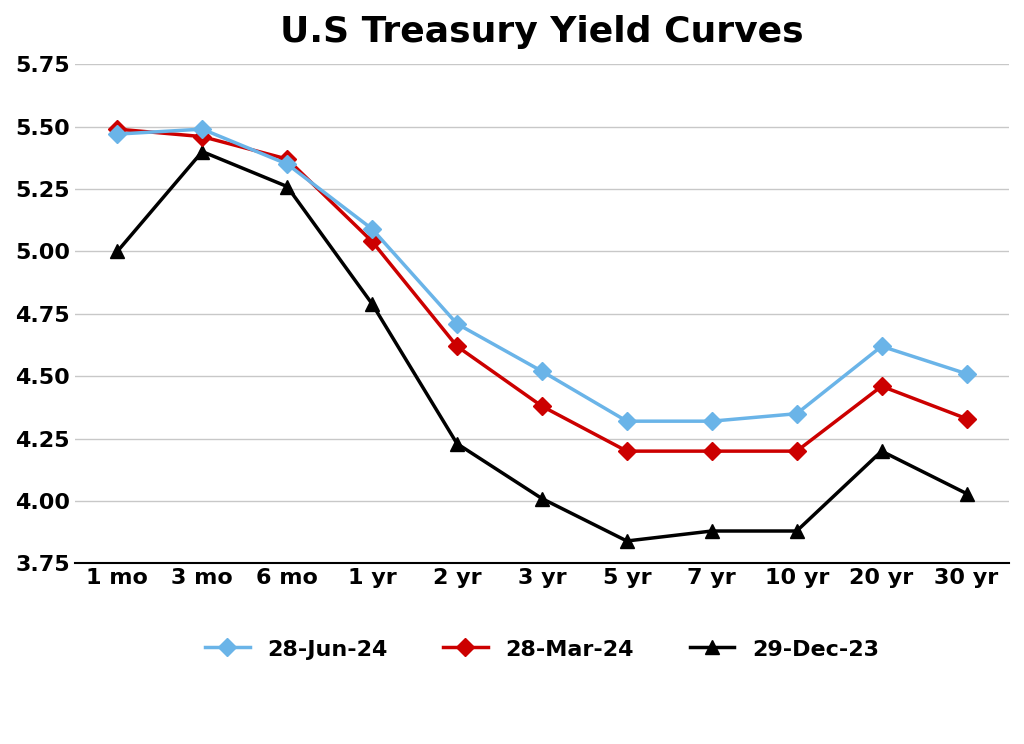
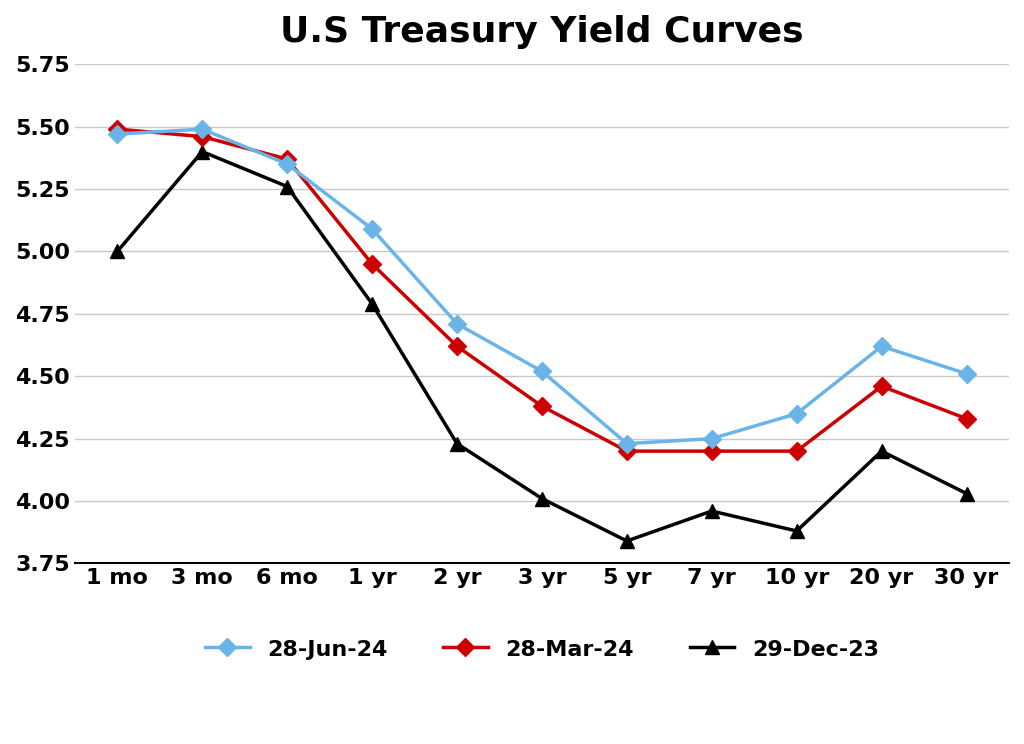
28-Mar-24/1 yr: 5.04 -> 4.95
28-Jun-24/5 yr: 4.32 -> 4.23
28-Jun-24/7 yr: 4.32 -> 4.25
29-Dec-23/7 yr: 3.88 -> 3.96
